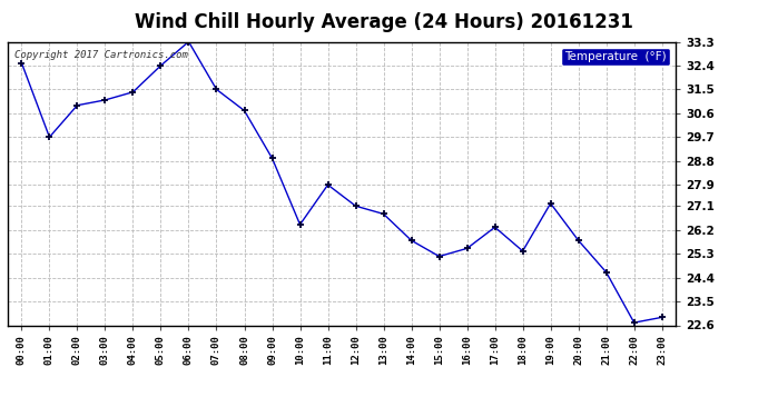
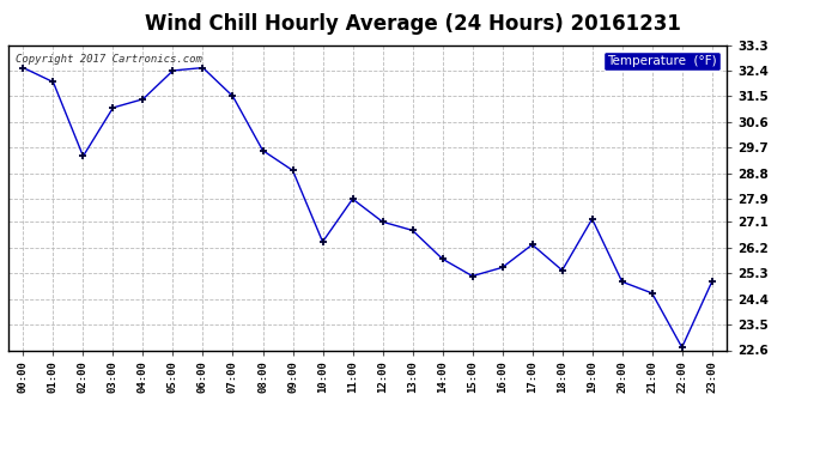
01:00: 29.7 -> 32.0
02:00: 30.9 -> 29.4
06:00: 33.3 -> 32.5
08:00: 30.7 -> 29.6
20:00: 25.8 -> 25.0
23:00: 22.9 -> 25.0
